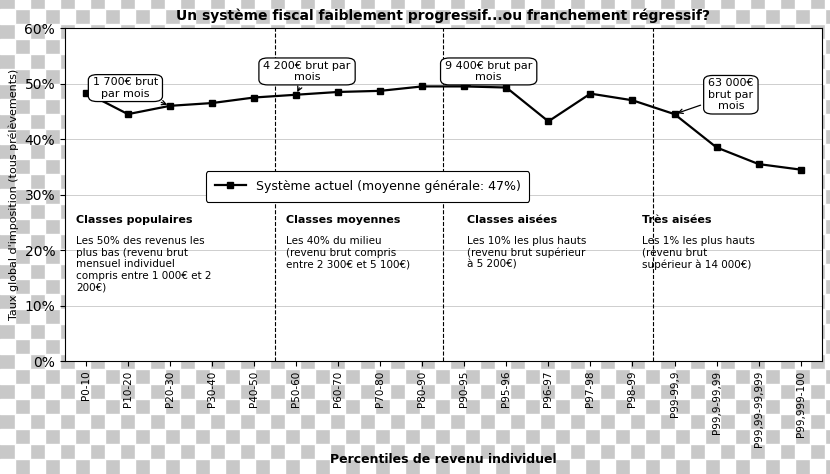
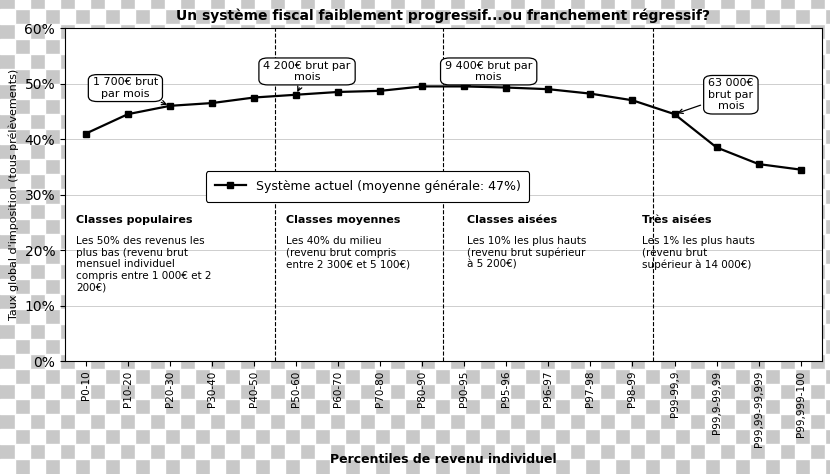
P0-10: 48.4% -> 41.0%
P96-97: 43.2% -> 49.0%
